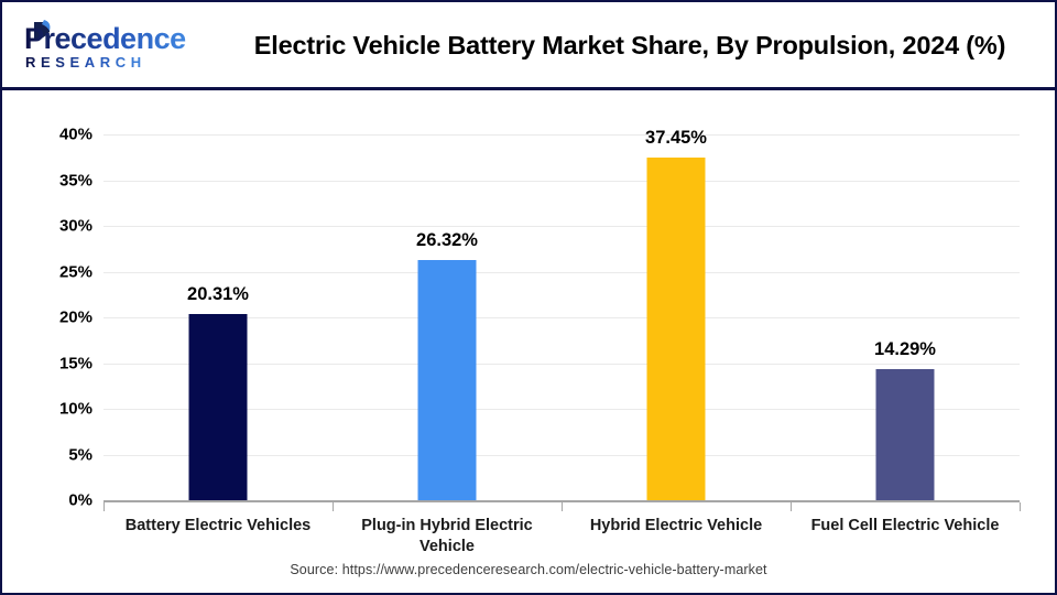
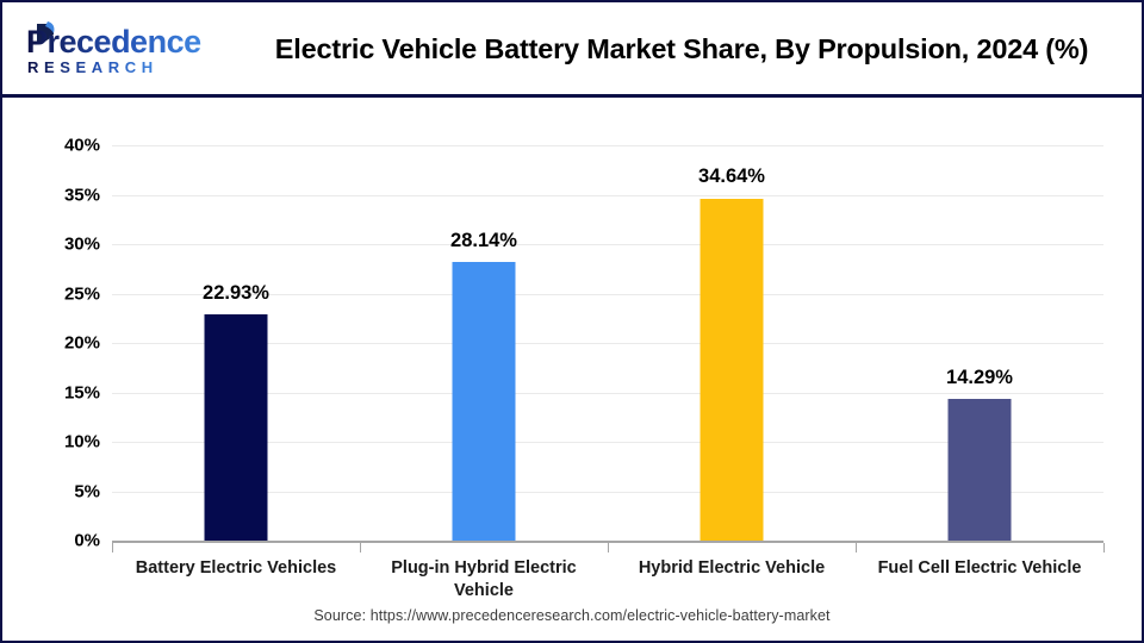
Battery Electric Vehicles: 20.31% -> 22.93%
Plug-in Hybrid Electric Vehicle: 26.32% -> 28.14%
Hybrid Electric Vehicle: 37.45% -> 34.64%
